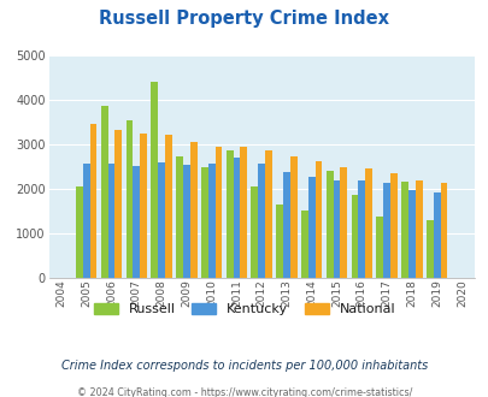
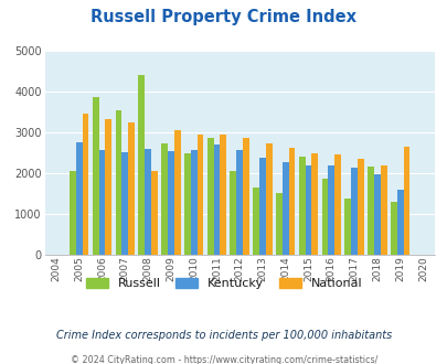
Kentucky/2005: 2560 -> 2750
National/2008: 3220 -> 2050
Kentucky/2019: 1920 -> 1600
National/2019: 2130 -> 2650
